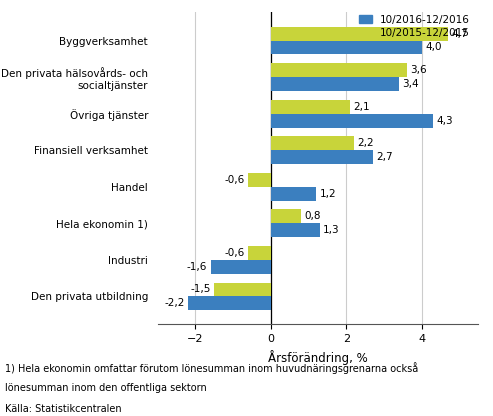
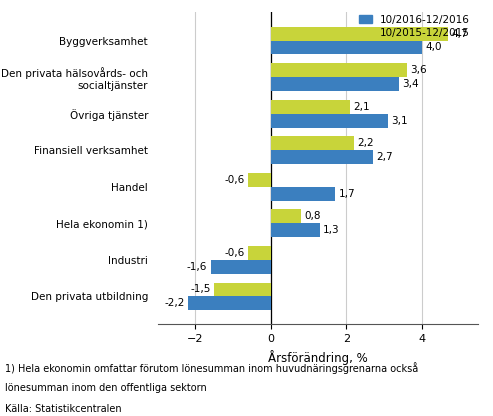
10/2016-12/2016/Övriga tjänster: 4,3 -> 3,1
10/2016-12/2016/Handel: 1,2 -> 1,7
